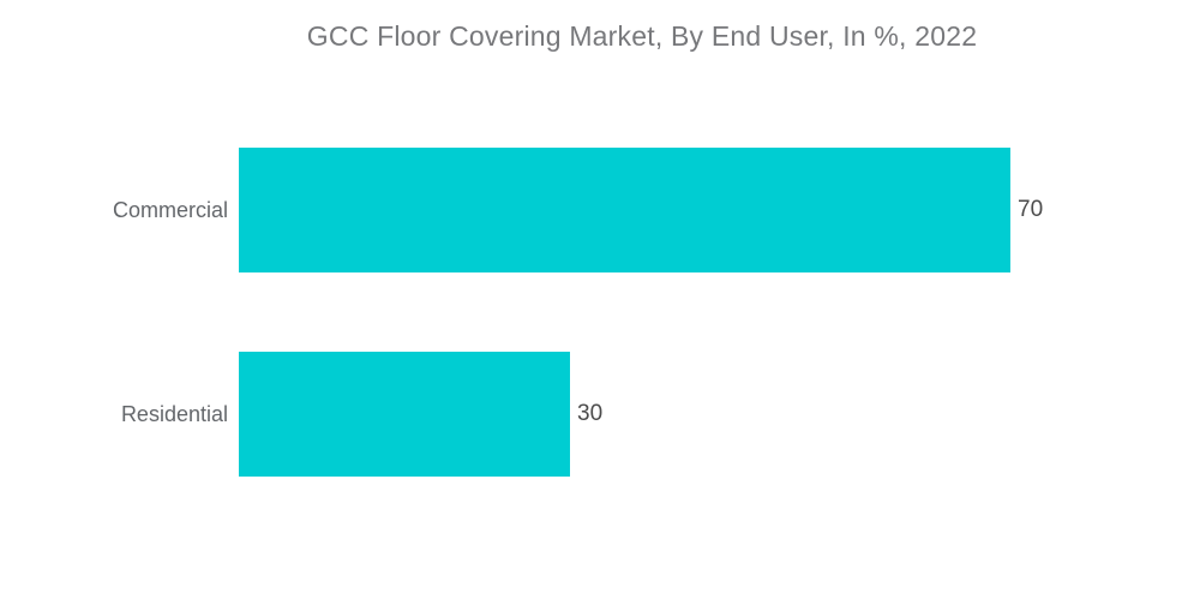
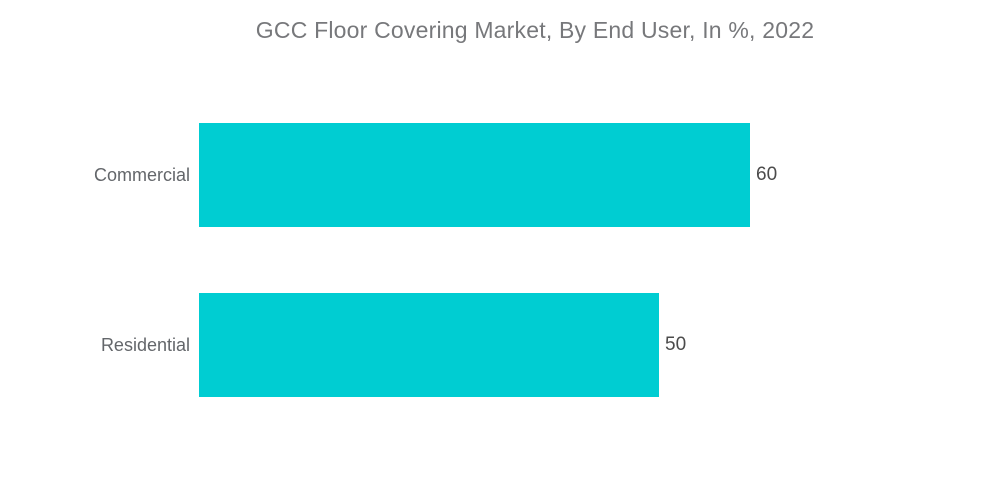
Commercial: 70 -> 60
Residential: 30 -> 50
